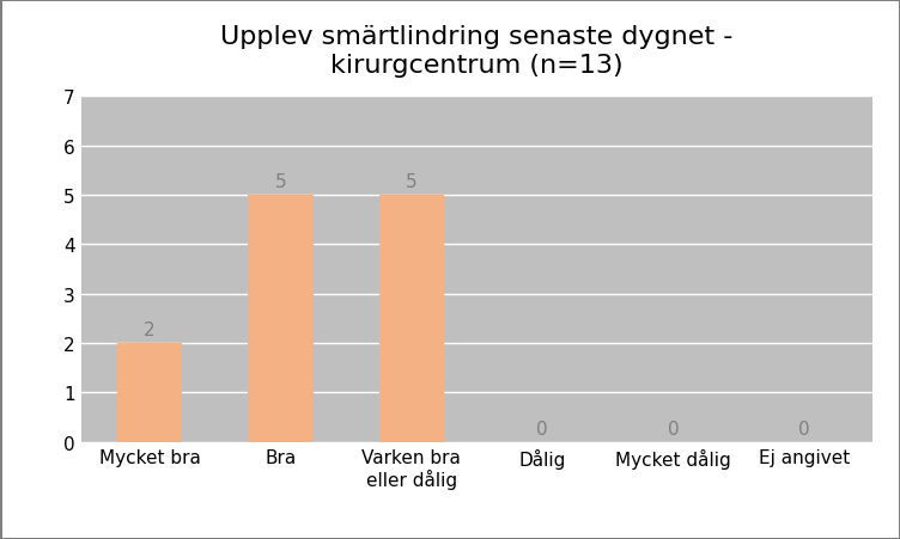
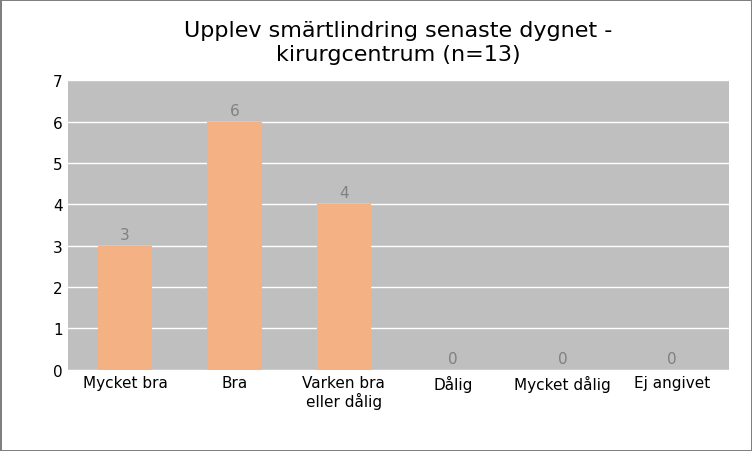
Mycket bra: 2 -> 3
Bra: 5 -> 6
Varken bra eller dålig: 5 -> 4
